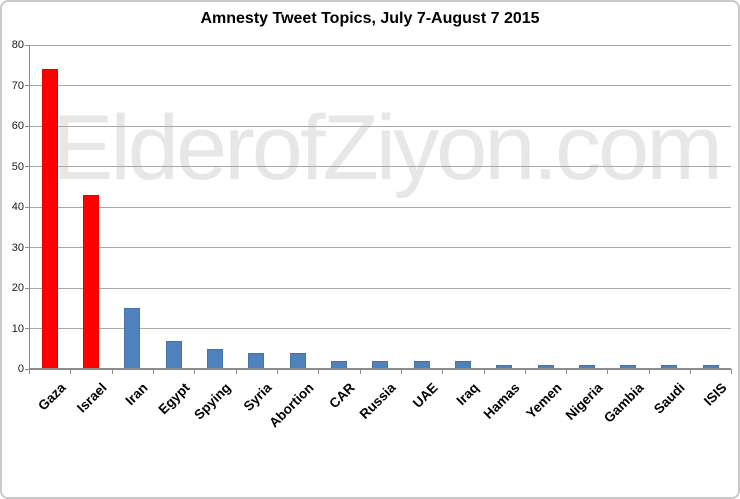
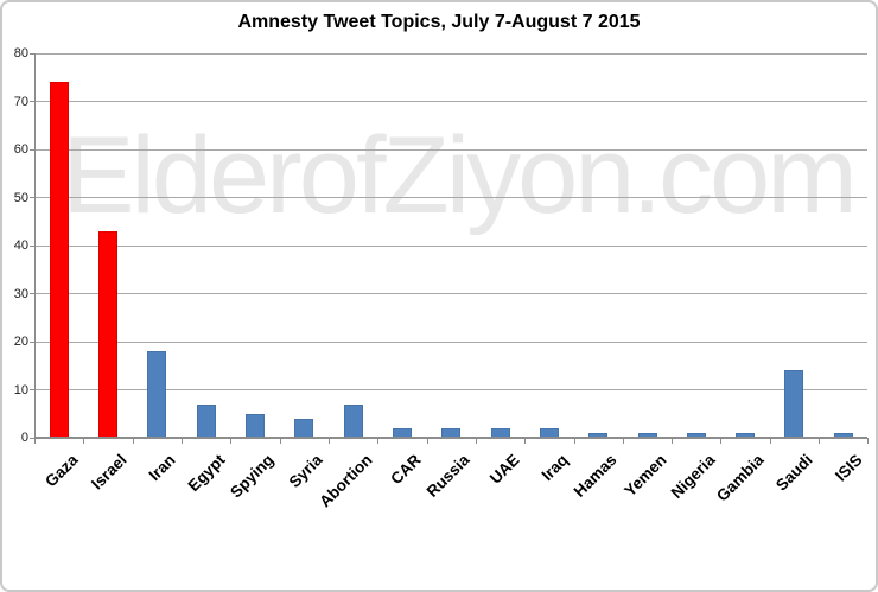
Iran: 15 -> 18
Abortion: 4 -> 7
Saudi: 1 -> 14
